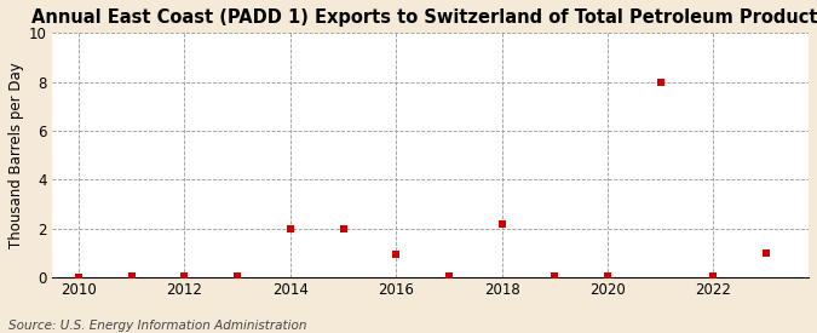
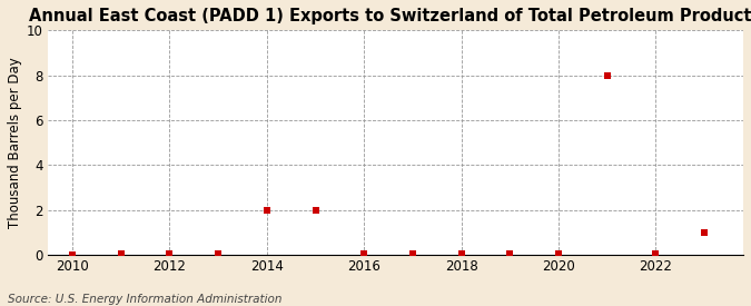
2016: 0.95 -> 0.05
2018: 2.20 -> 0.05
